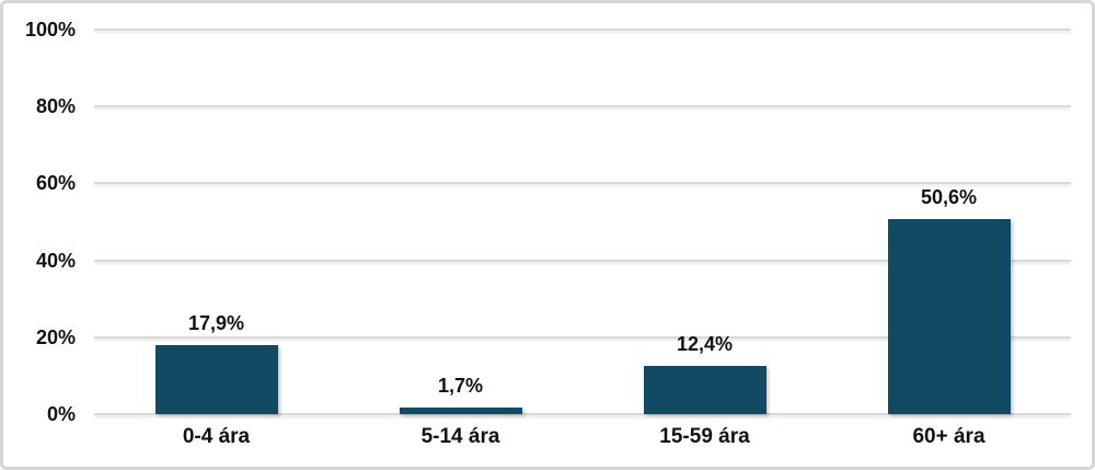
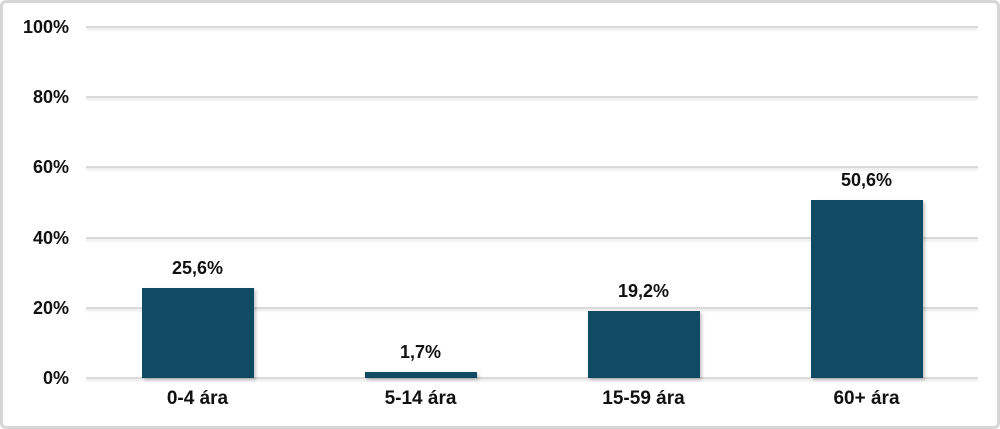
0-4 ára: 17,9% -> 25,6%
15-59 ára: 12,4% -> 19,2%
